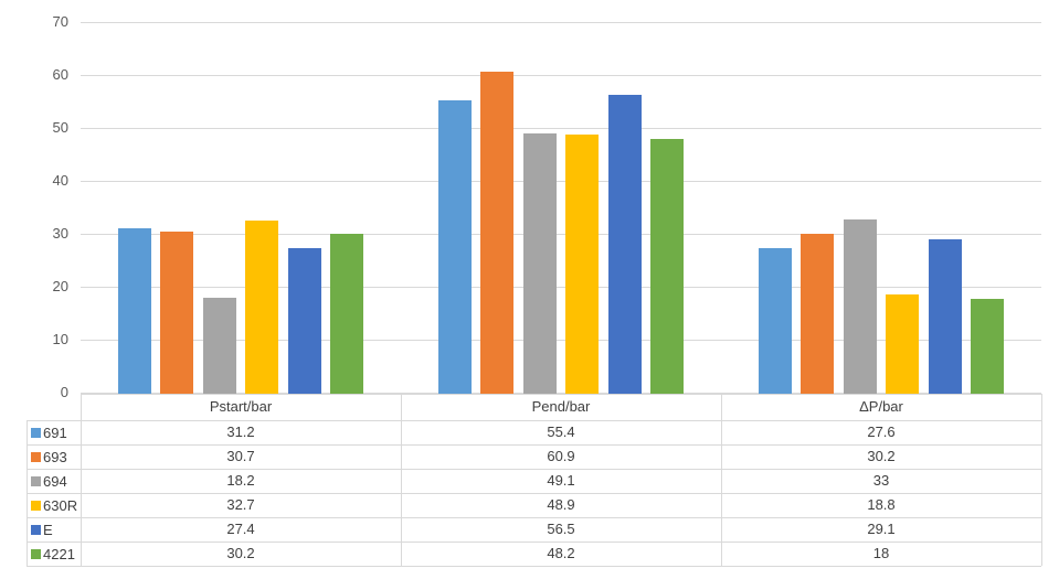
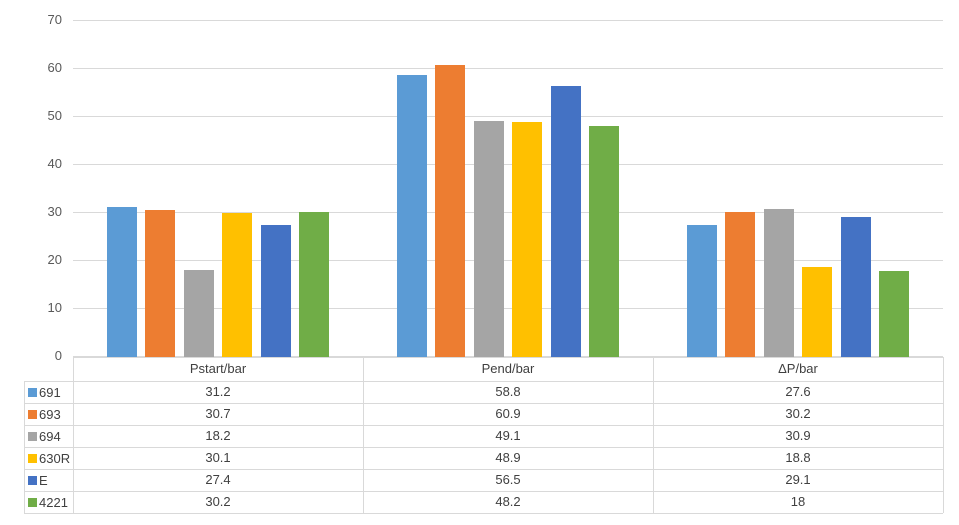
630R/Pstart/bar: 32.7 -> 30.1
691/Pend/bar: 55.4 -> 58.8
694/ΔP/bar: 33 -> 30.9
